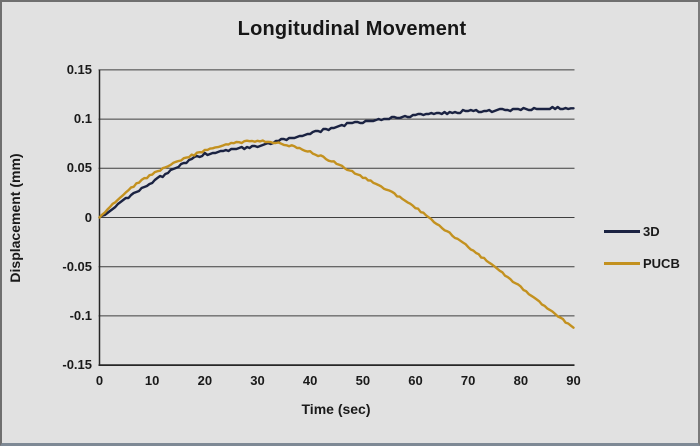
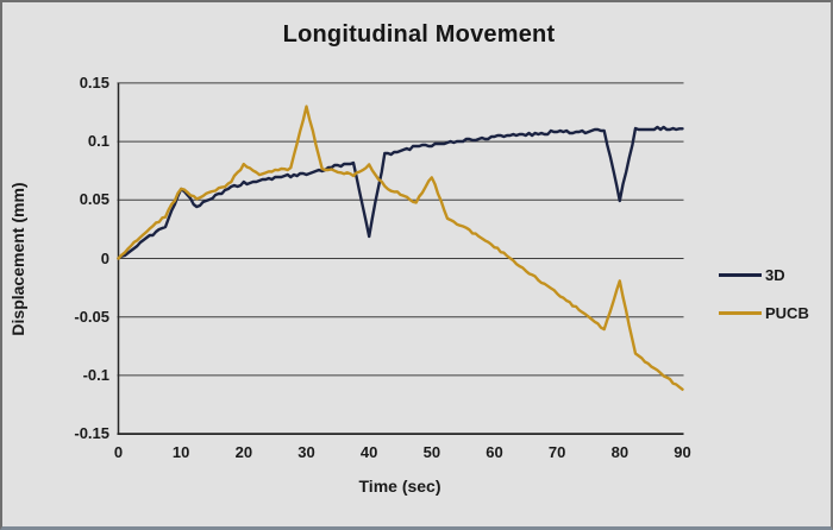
3D/10: 0.04 -> 0.06
PUCB/10: 0.04 -> 0.06
PUCB/20: 0.07 -> 0.08
PUCB/30: 0.08 -> 0.13
3D/40: 0.09 -> 0.02
PUCB/40: 0.07 -> 0.08
PUCB/50: 0.04 -> 0.07
3D/80: 0.11 -> 0.05
PUCB/80: -0.07 -> -0.02
